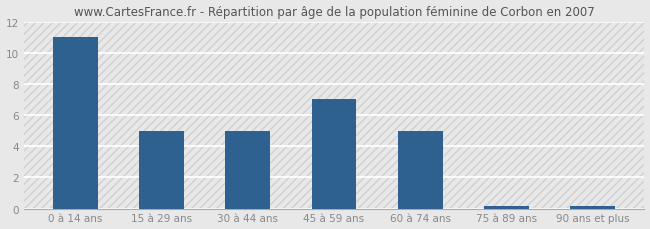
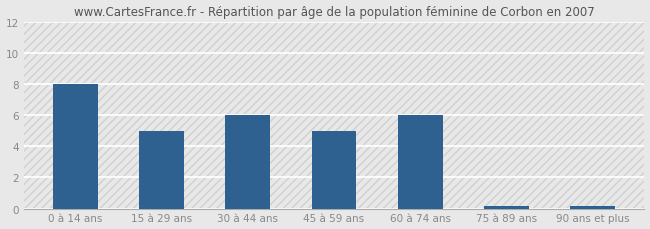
0 à 14 ans: 11.0 -> 8.0
30 à 44 ans: 5.0 -> 6.0
45 à 59 ans: 7.0 -> 5.0
60 à 74 ans: 5.0 -> 6.0
